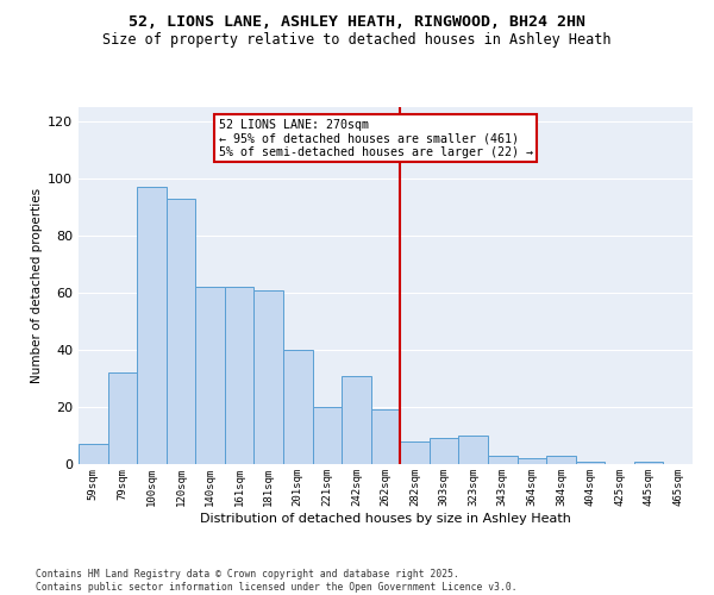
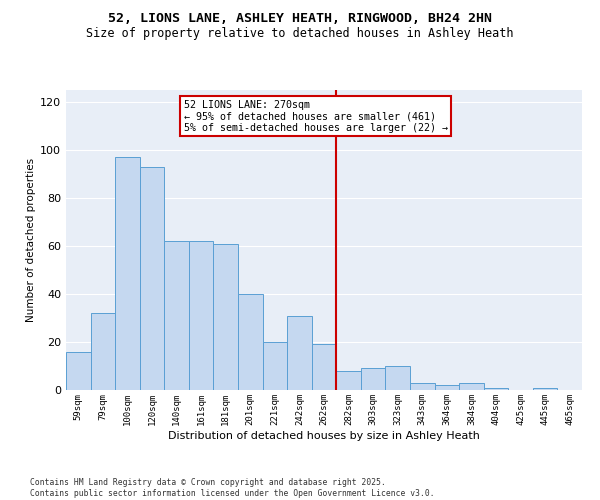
59sqm: 7 -> 16
